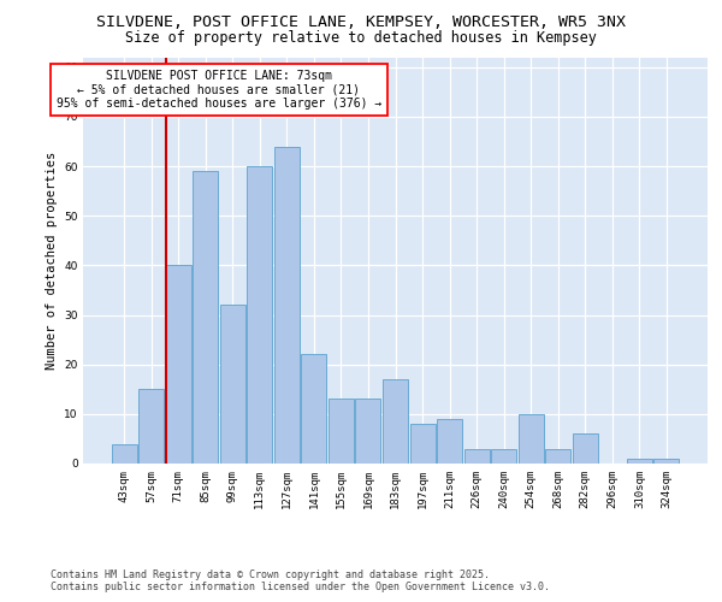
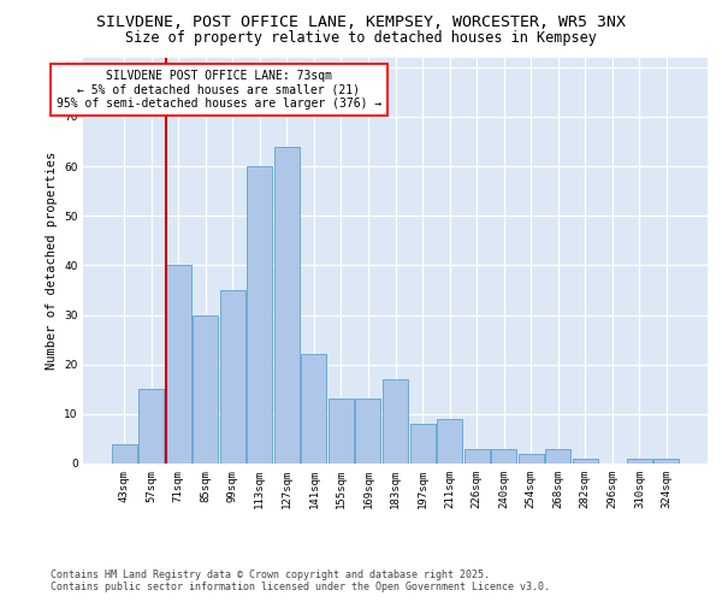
85sqm: 59 -> 30
99sqm: 32 -> 35
254sqm: 10 -> 2
282sqm: 6 -> 1
